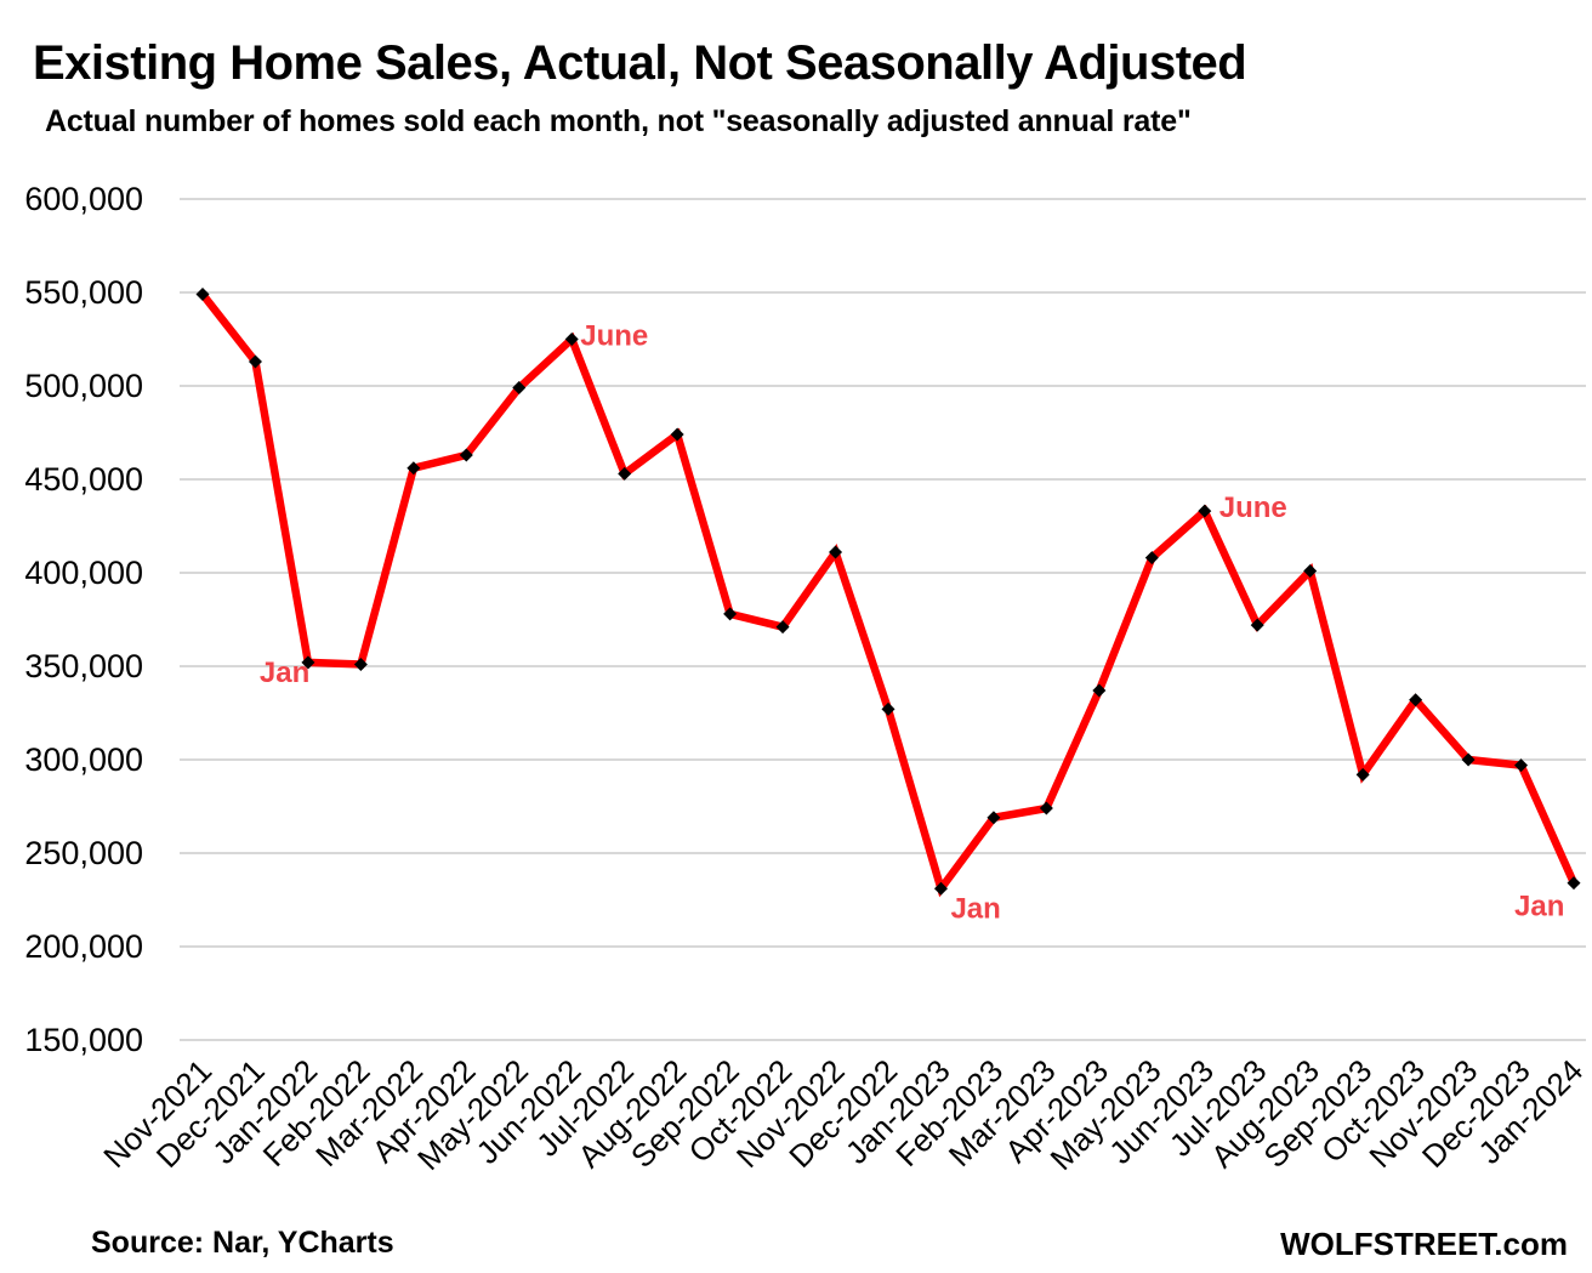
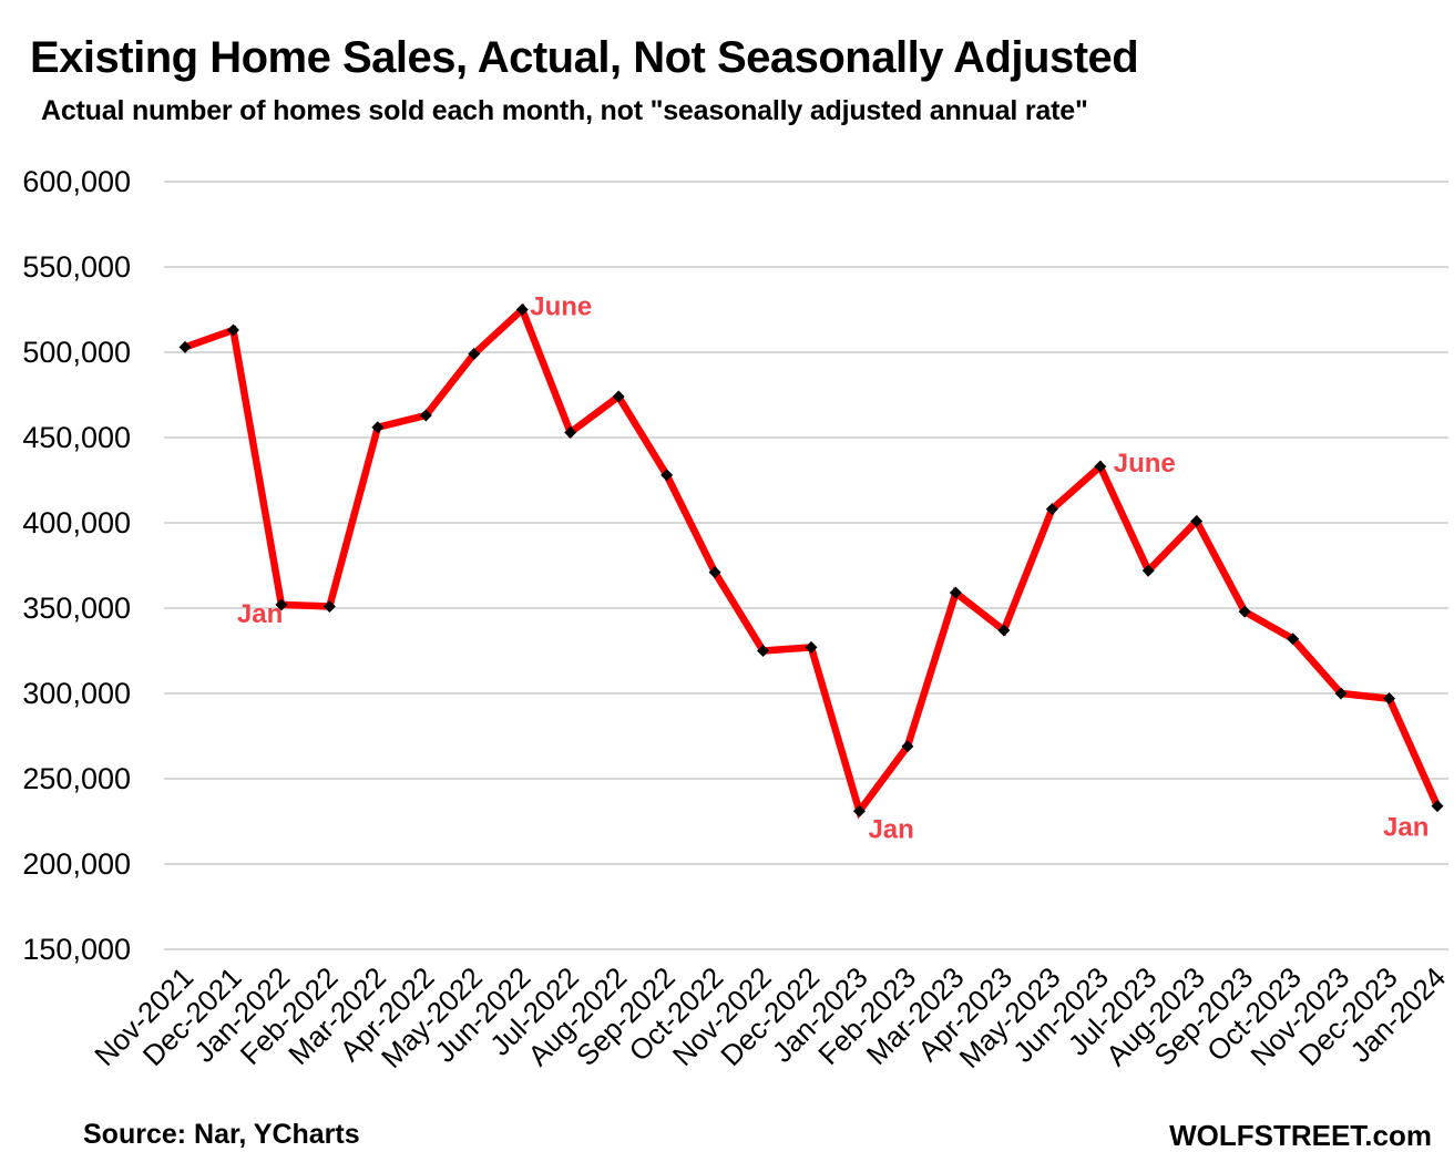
Nov-2021: 549000 -> 503000
Sep-2022: 378000 -> 428000
Nov-2022: 411000 -> 325000
Mar-2023: 274000 -> 359000
Sep-2023: 292000 -> 348000
